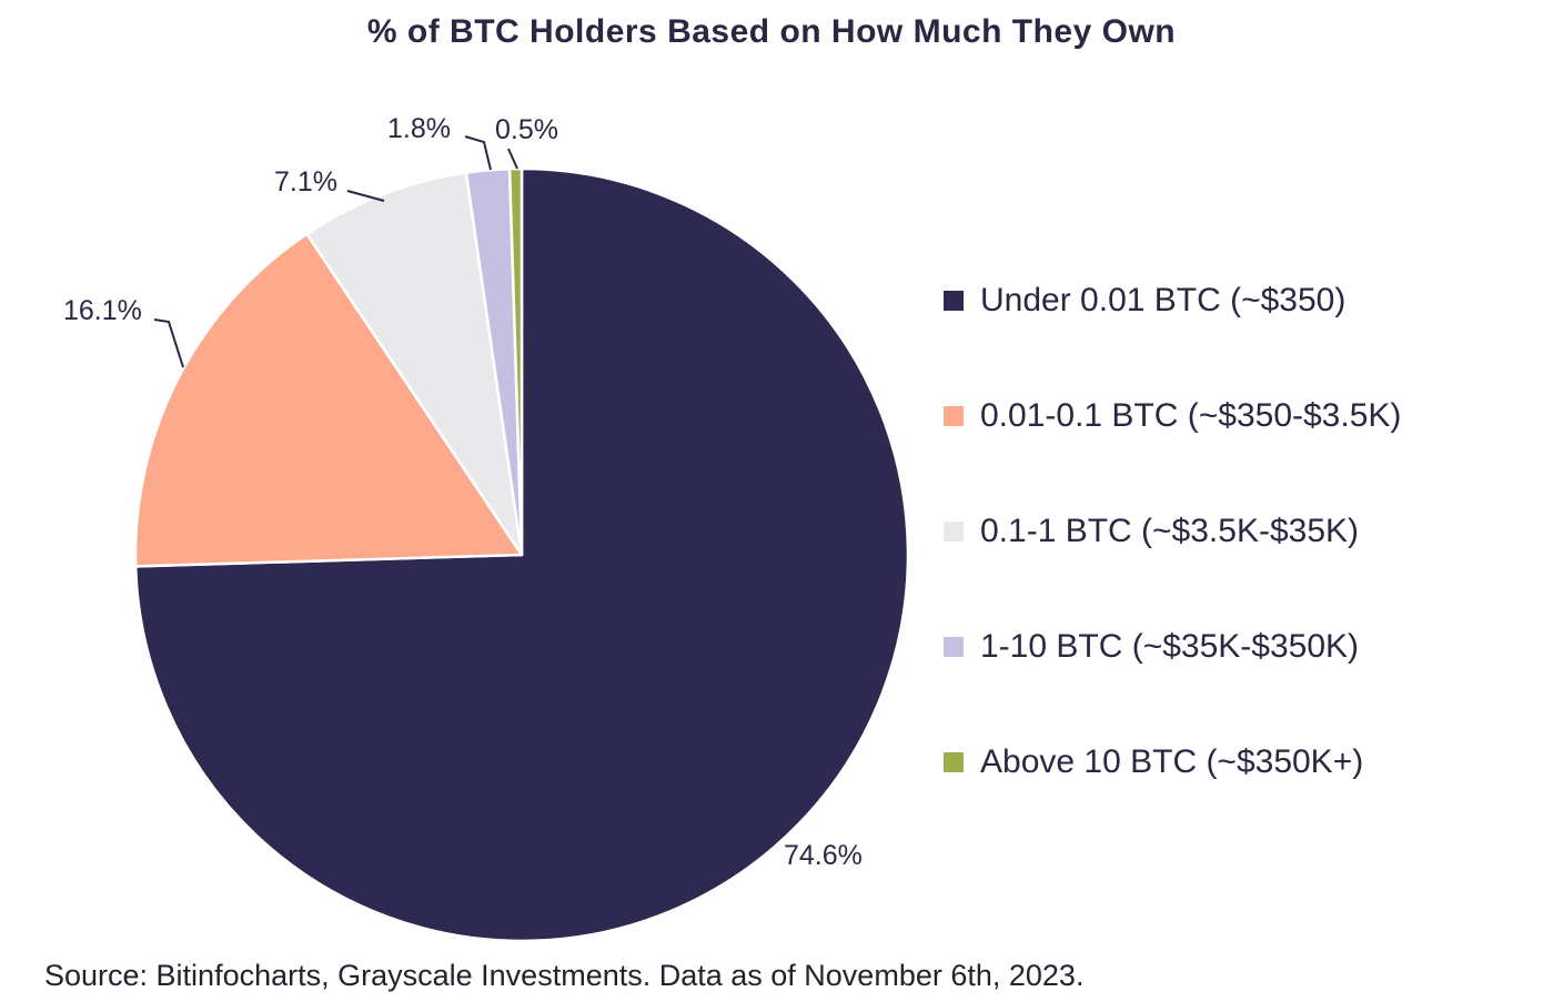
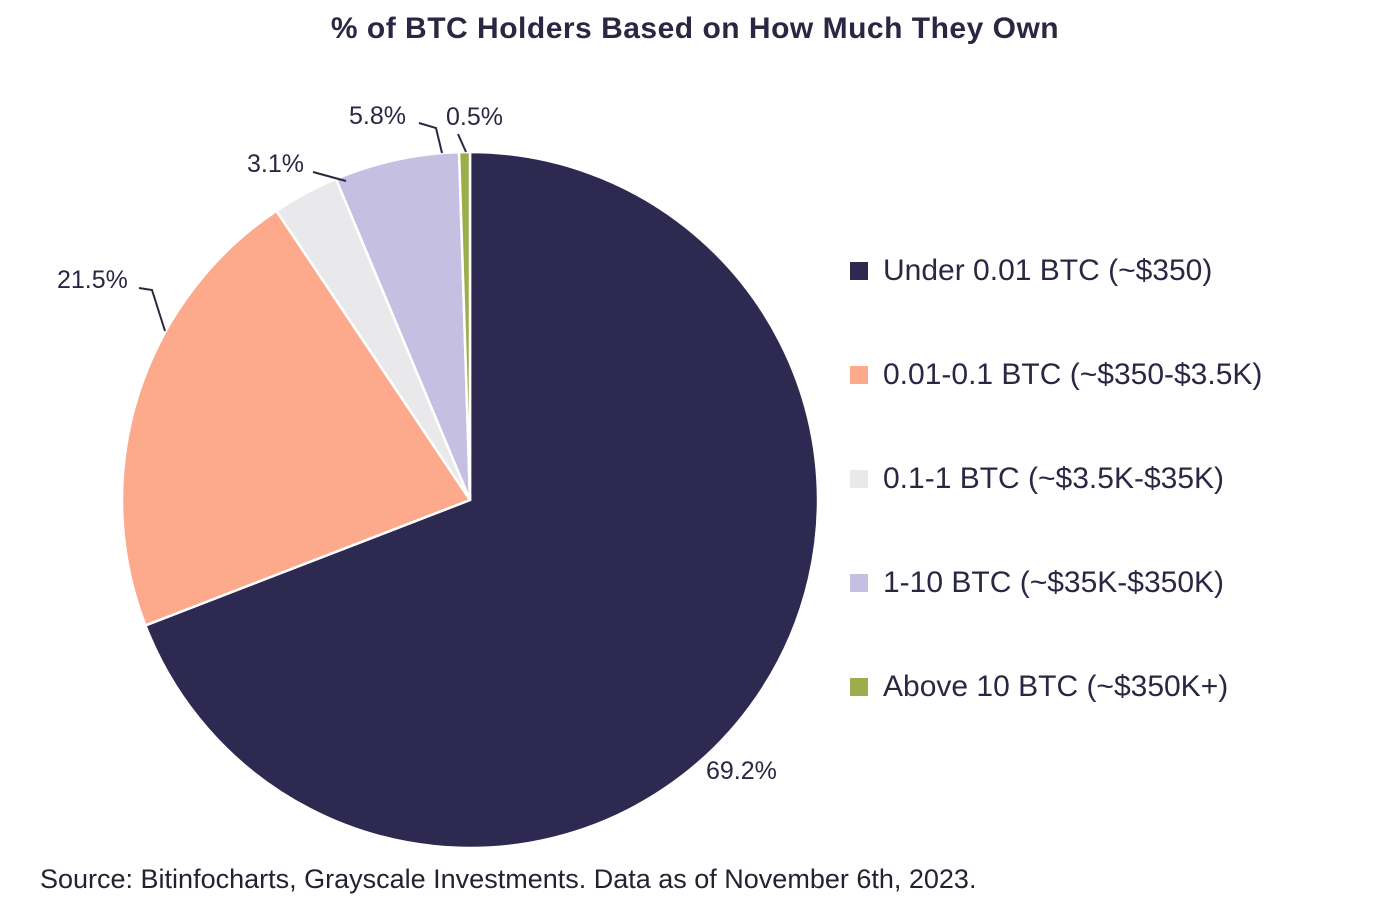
Under 0.01 BTC (~$350): 74.6% -> 69.2%
0.01-0.1 BTC (~$350-$3.5K): 16.1% -> 21.5%
0.1-1 BTC (~$3.5K-$35K): 7.1% -> 3.1%
1-10 BTC (~$35K-$350K): 1.8% -> 5.8%
